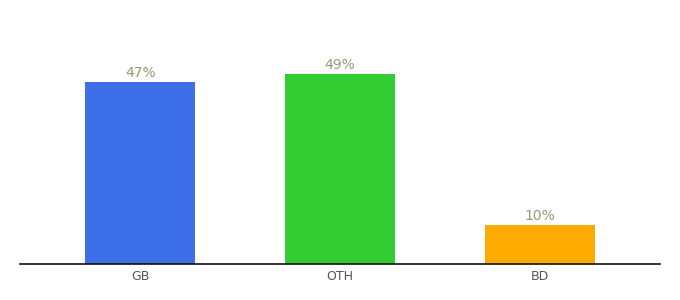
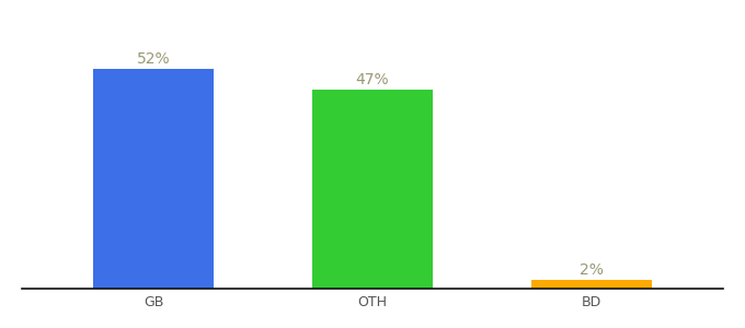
GB: 47% -> 52%
OTH: 49% -> 47%
BD: 10% -> 2%
